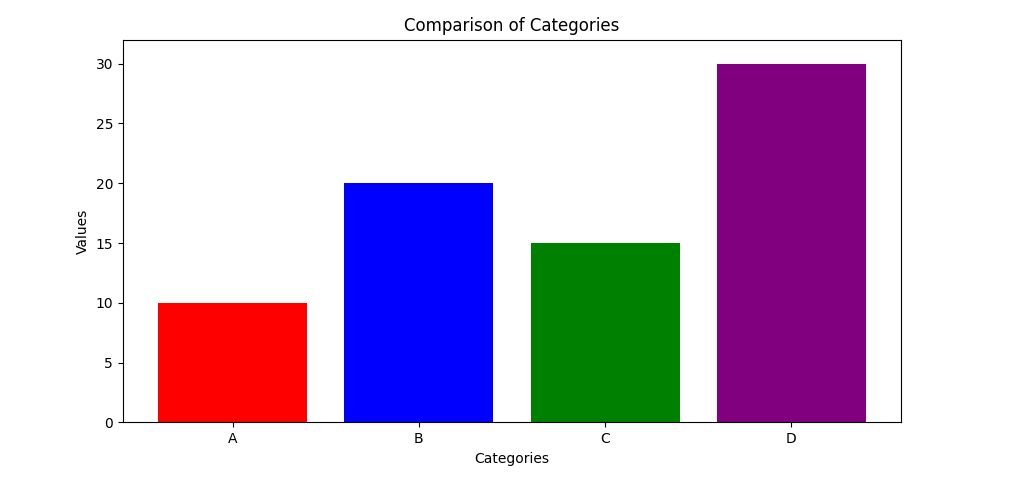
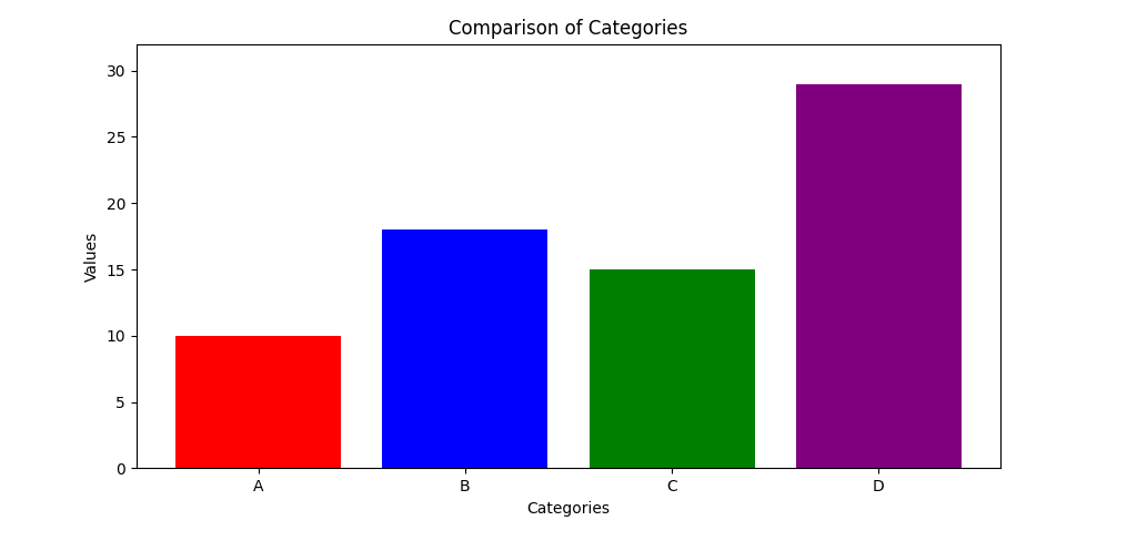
B: 20 -> 18
D: 30 -> 29
